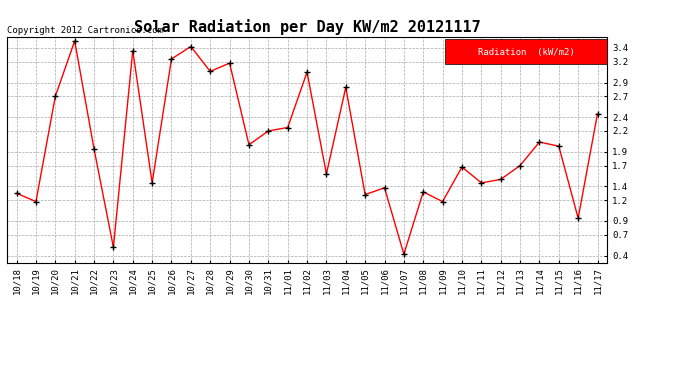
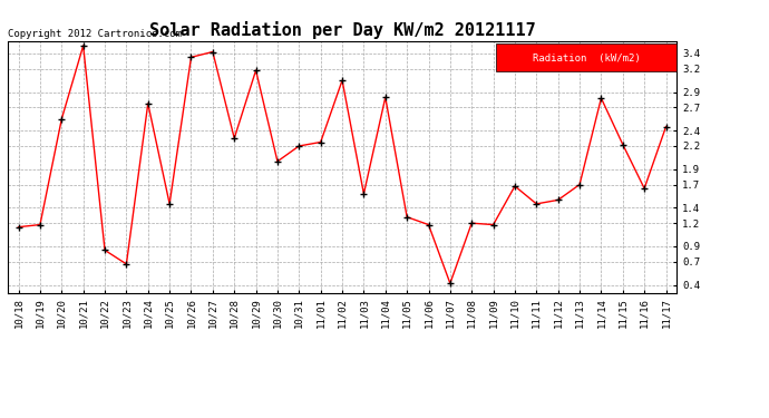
10/18: 1.30 -> 1.15
10/20: 2.70 -> 2.55
10/22: 1.94 -> 0.85
10/23: 0.52 -> 0.67
10/24: 3.36 -> 2.75
10/26: 3.24 -> 3.35
10/28: 3.06 -> 2.30
11/06: 1.38 -> 1.18
11/08: 1.32 -> 1.20
11/14: 2.04 -> 2.82
11/15: 1.98 -> 2.22
11/16: 0.94 -> 1.65
